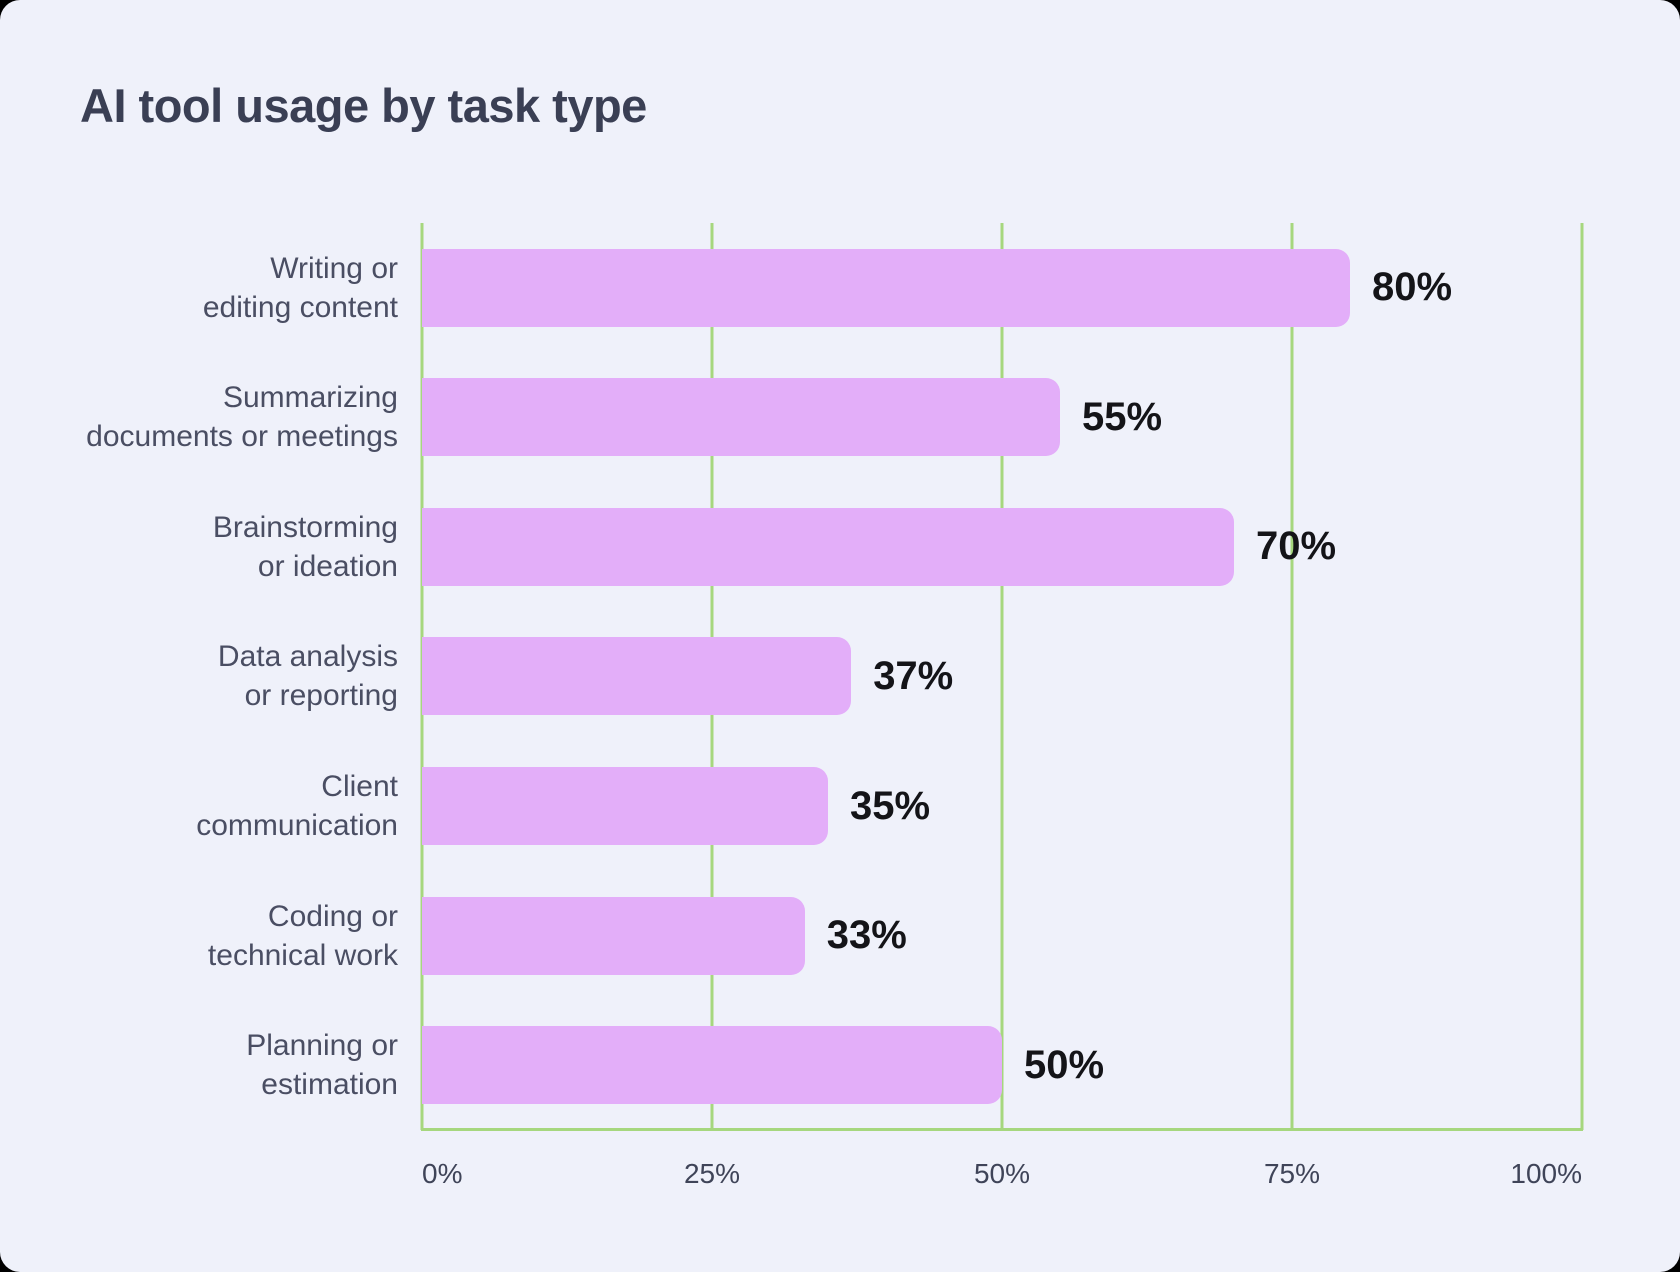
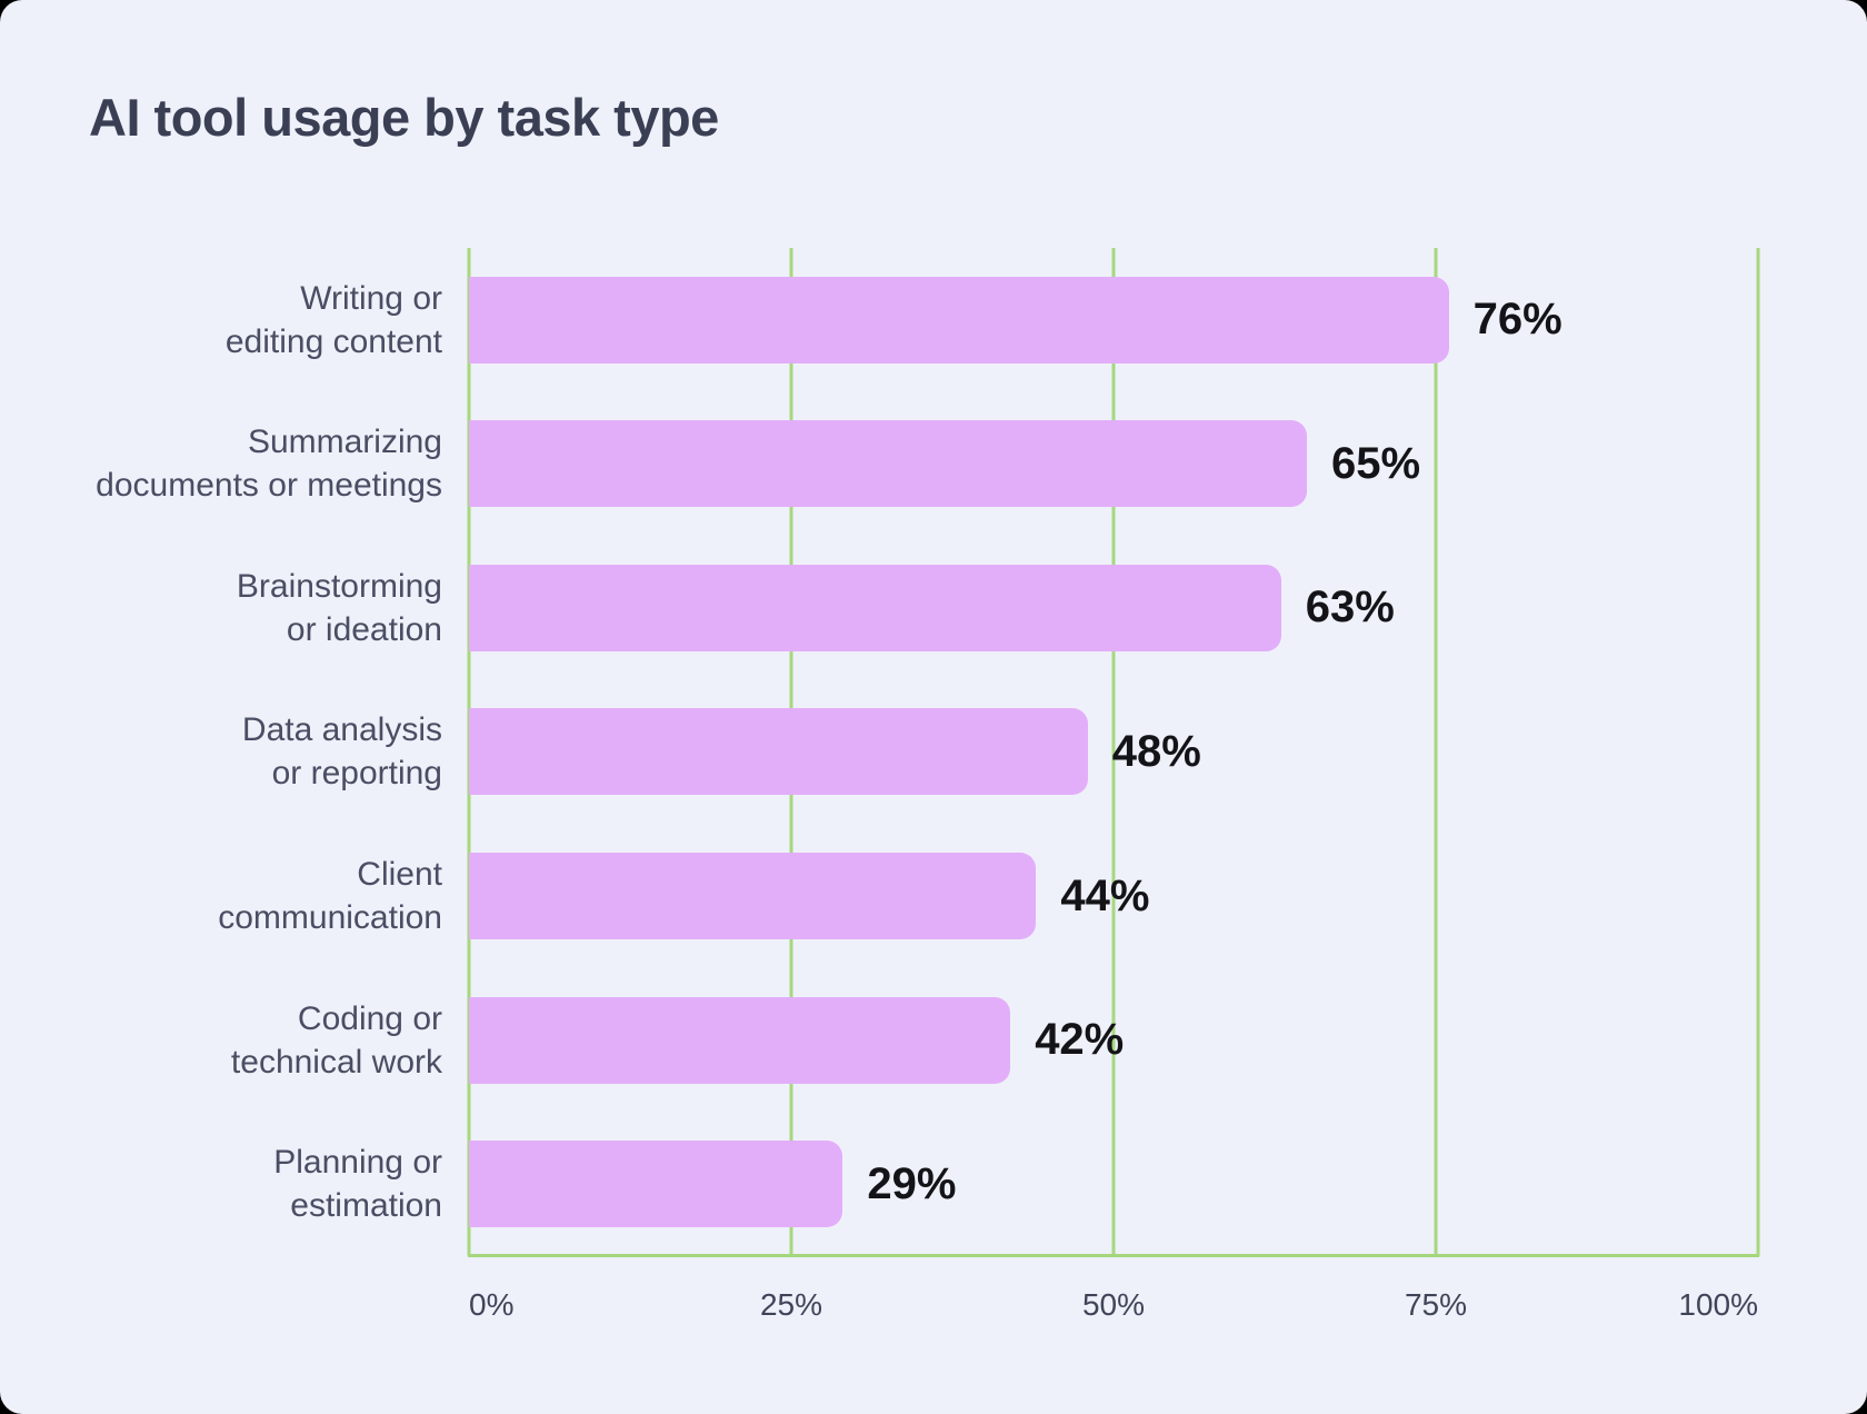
Writing or editing content: 80% -> 76%
Summarizing documents or meetings: 55% -> 65%
Brainstorming or ideation: 70% -> 63%
Data analysis or reporting: 37% -> 48%
Client communication: 35% -> 44%
Coding or technical work: 33% -> 42%
Planning or estimation: 50% -> 29%
